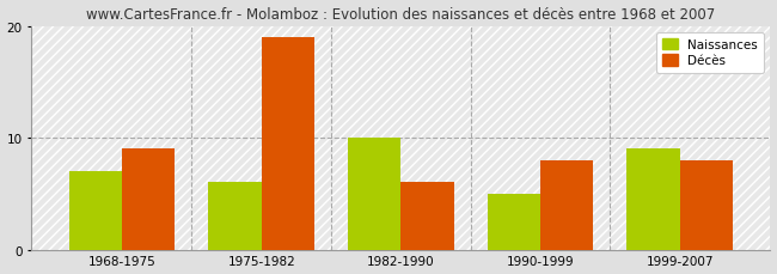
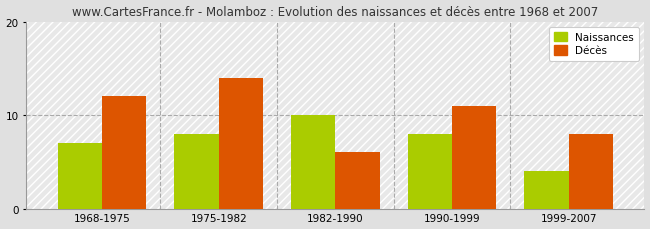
Décès/1968-1975: 9 -> 12
Naissances/1975-1982: 6 -> 8
Décès/1975-1982: 19 -> 14
Naissances/1990-1999: 5 -> 8
Décès/1990-1999: 8 -> 11
Naissances/1999-2007: 9 -> 4
